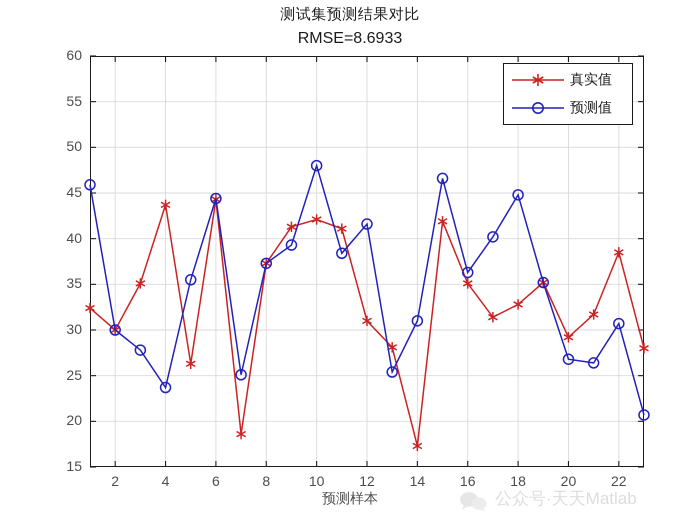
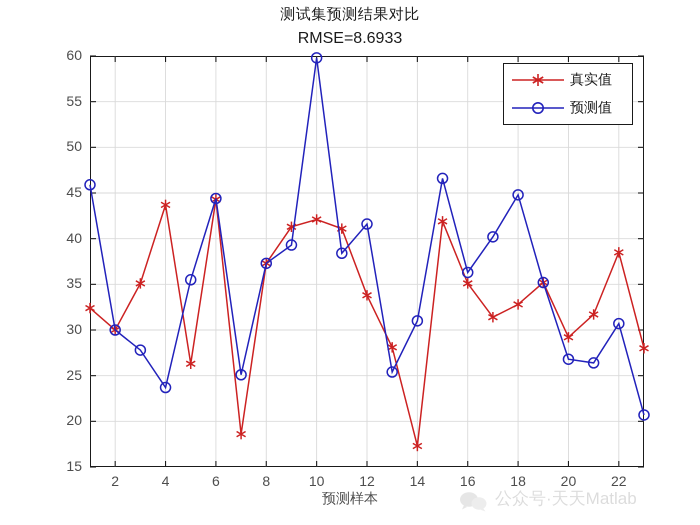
预测值/10: 48 -> 60
真实值/12: 31 -> 34
